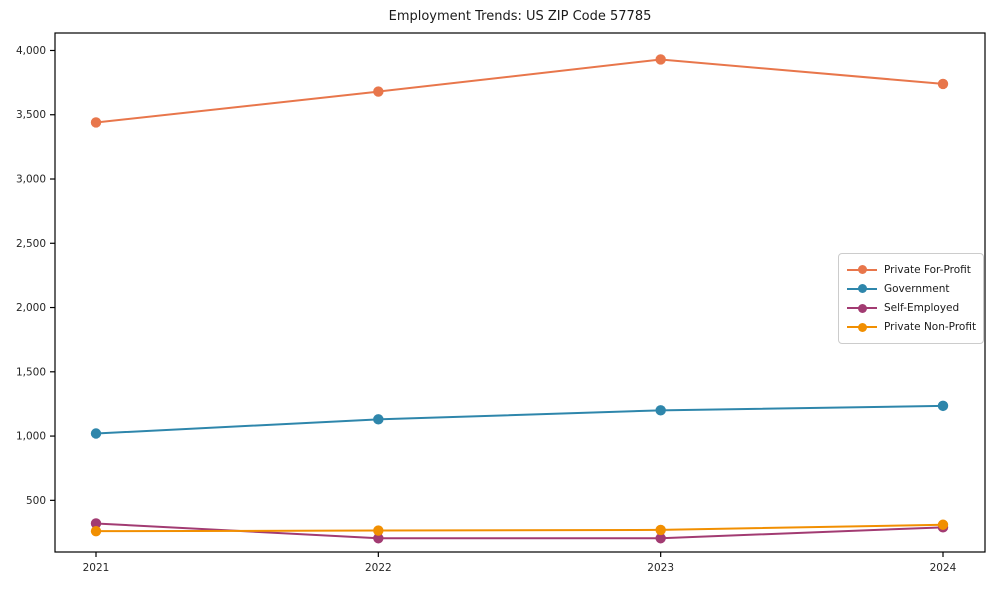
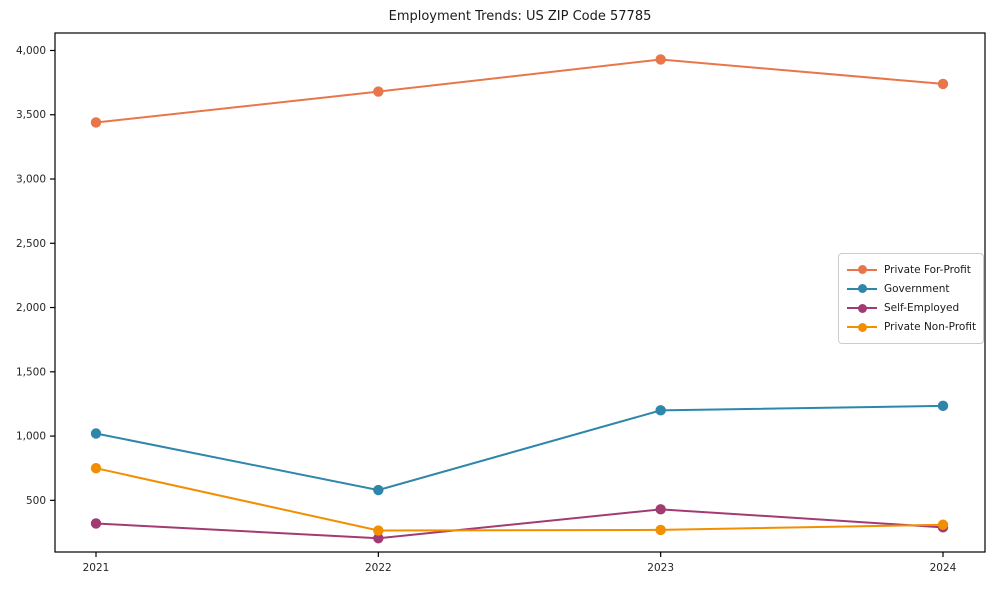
Private Non-Profit/2021: 260 -> 750
Government/2022: 1130 -> 580
Self-Employed/2023: 200 -> 430
